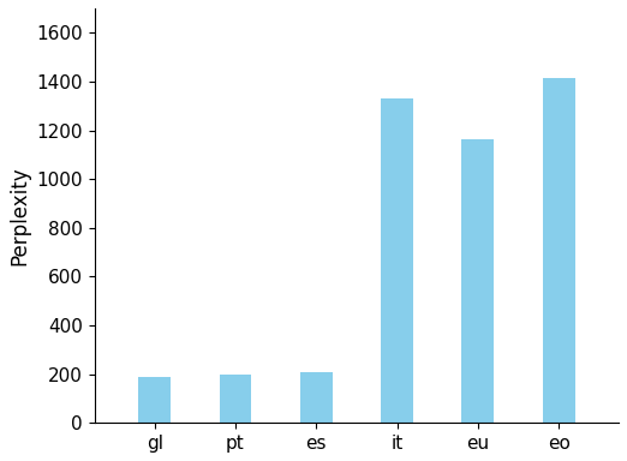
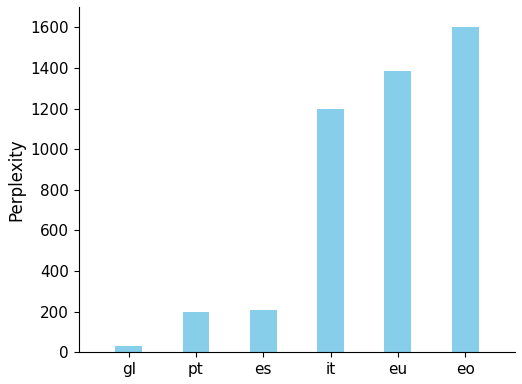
gl: 190 -> 30
it: 1330 -> 1200
eu: 1165 -> 1385
eo: 1415 -> 1600
